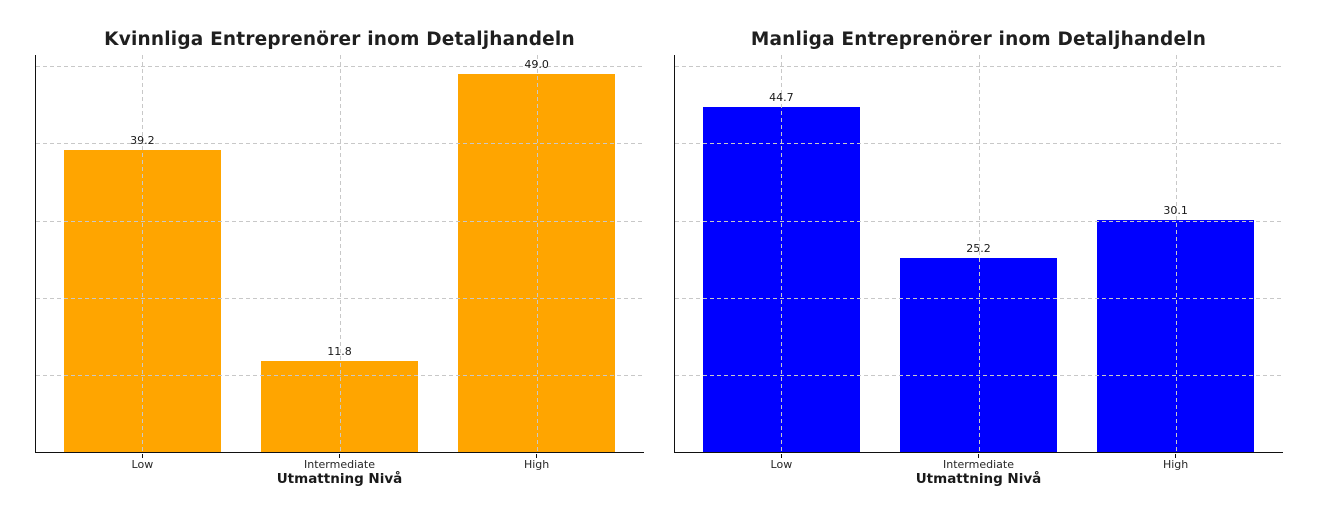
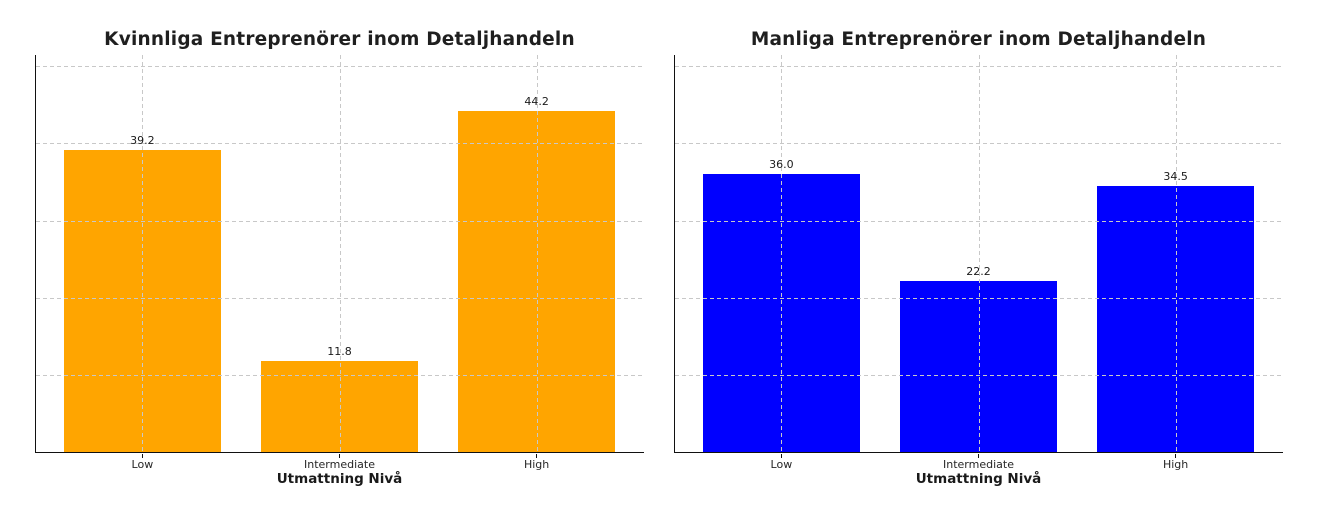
Kvinnliga Entreprenörer inom Detaljhandeln/High: 49.0 -> 44.2
Manliga Entreprenörer inom Detaljhandeln/Low: 44.7 -> 36.0
Manliga Entreprenörer inom Detaljhandeln/Intermediate: 25.2 -> 22.2
Manliga Entreprenörer inom Detaljhandeln/High: 30.1 -> 34.5
